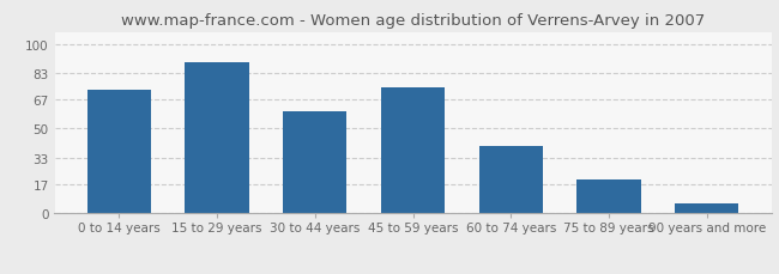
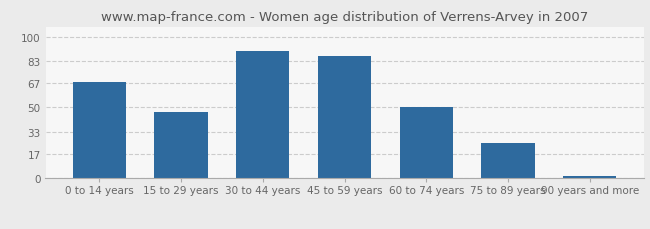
0 to 14 years: 73 -> 68
15 to 29 years: 89 -> 47
30 to 44 years: 60 -> 90
45 to 59 years: 74 -> 86
60 to 74 years: 40 -> 50
75 to 89 years: 20 -> 25
90 years and more: 6 -> 2
